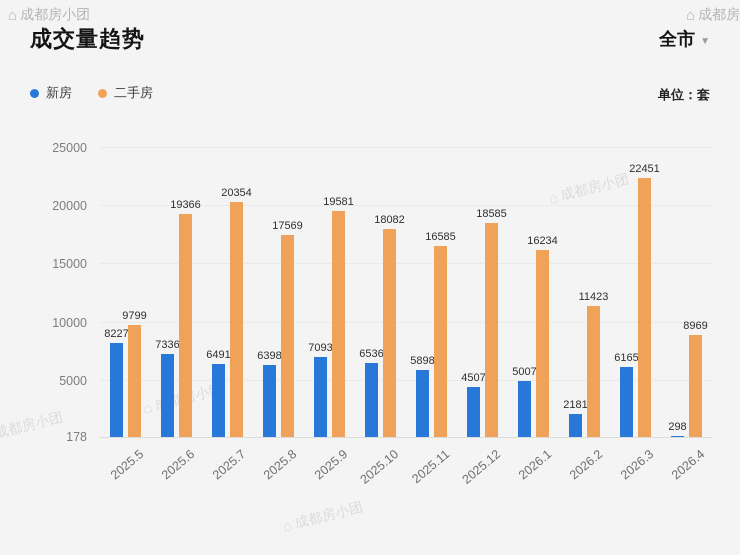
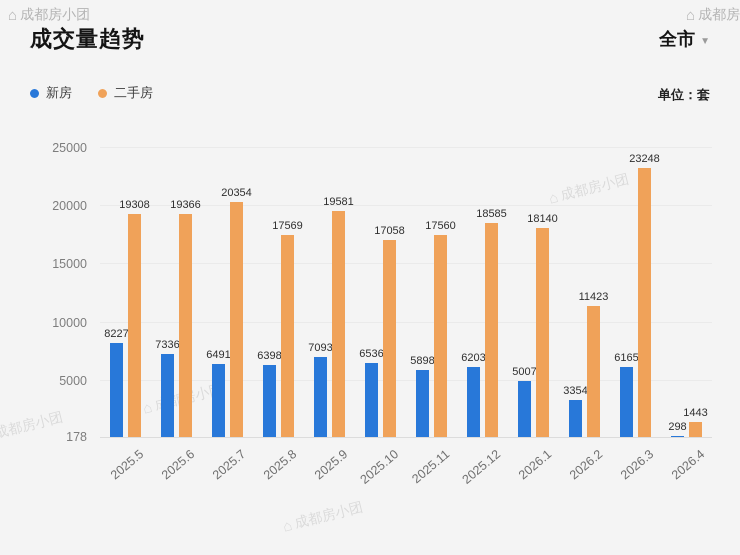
二手房/2025.5: 9799 -> 19308
二手房/2025.10: 18082 -> 17058
二手房/2025.11: 16585 -> 17560
新房/2025.12: 4507 -> 6203
二手房/2026.1: 16234 -> 18140
新房/2026.2: 2181 -> 3354
二手房/2026.3: 22451 -> 23248
二手房/2026.4: 8969 -> 1443
